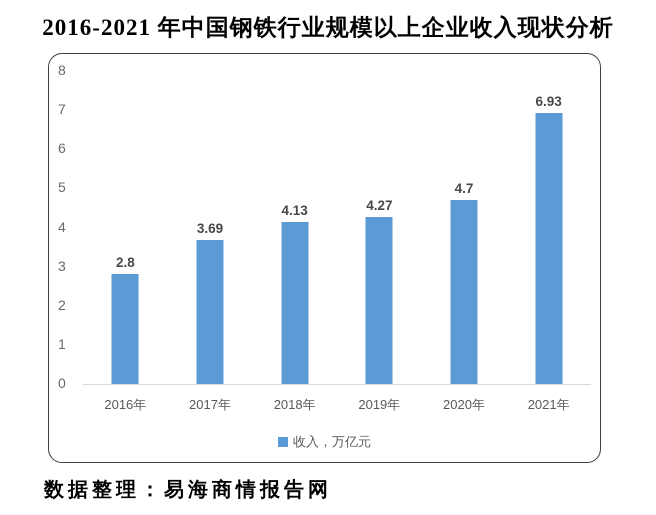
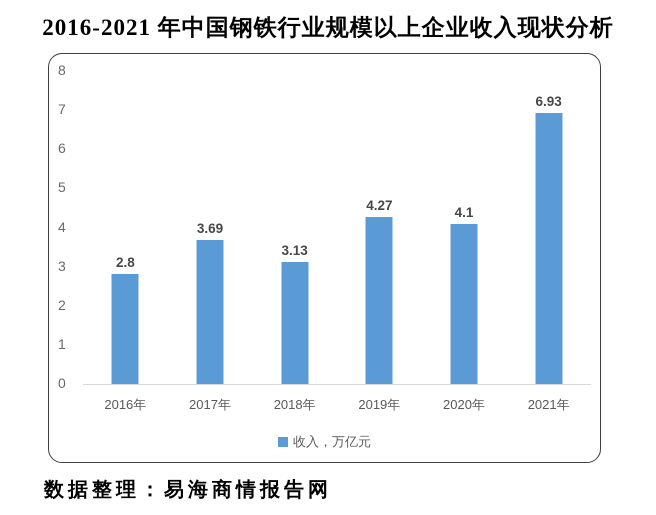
2018年: 4.13 -> 3.13
2020年: 4.7 -> 4.1
